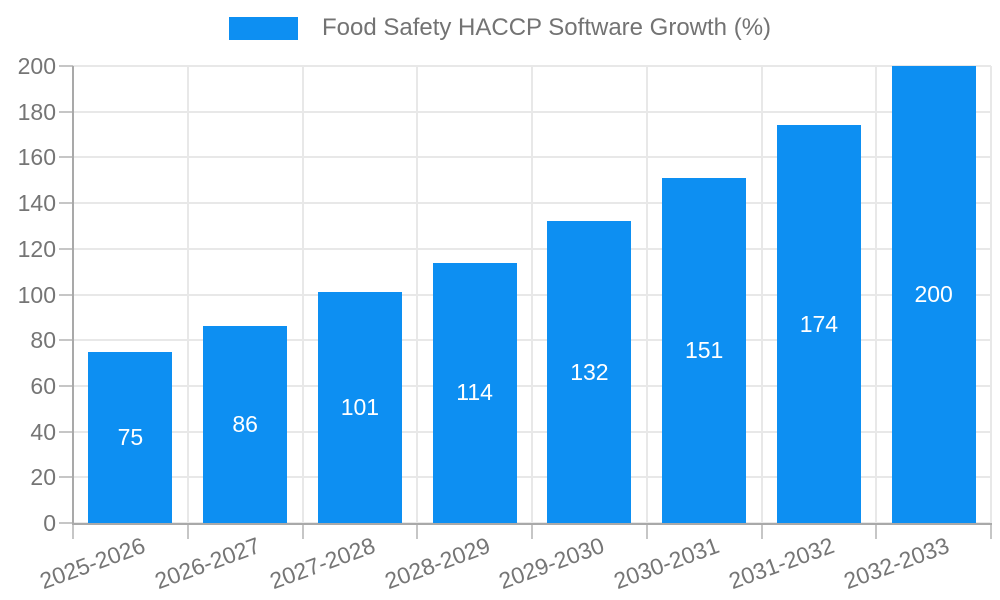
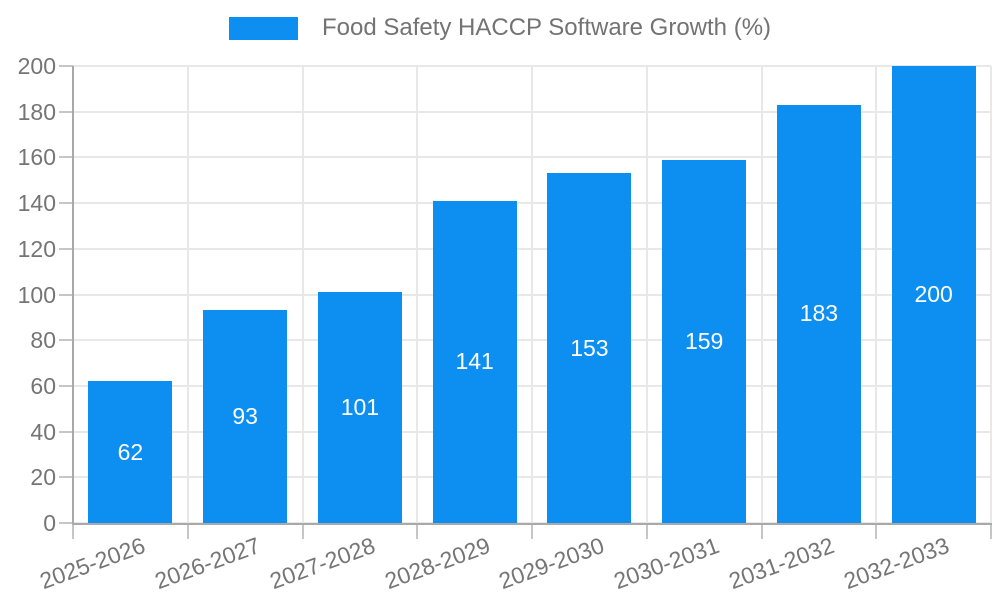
2025-2026: 75 -> 62
2026-2027: 86 -> 93
2028-2029: 114 -> 141
2029-2030: 132 -> 153
2030-2031: 151 -> 159
2031-2032: 174 -> 183
